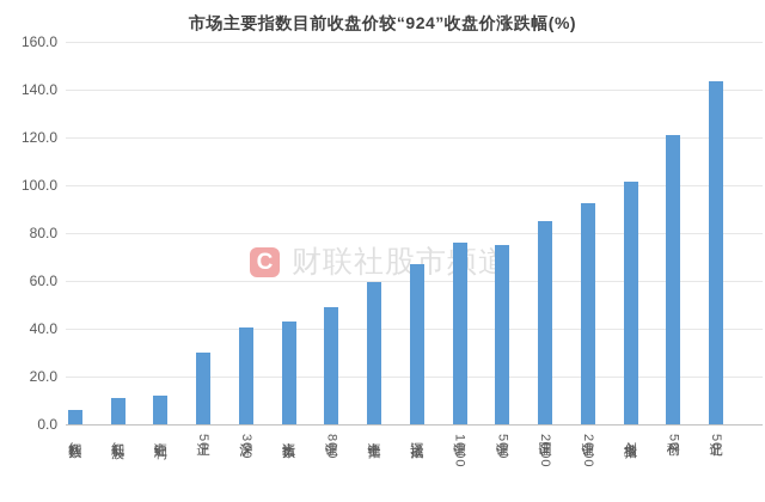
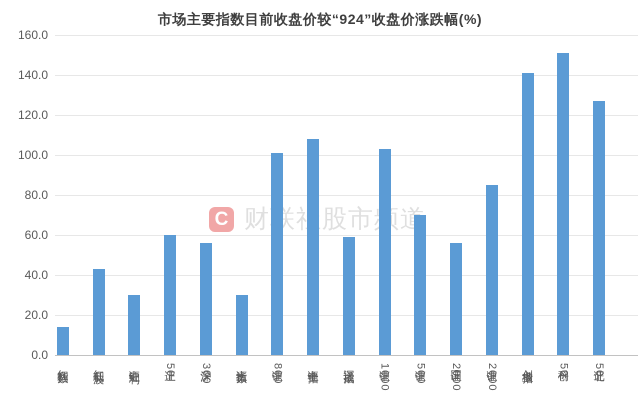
红利指数: 6 -> 14
红利低波: 11 -> 43
中证红利: 12 -> 30
上证50: 30 -> 60
沪深300: 40 -> 56
上证指数: 43 -> 30
中证800: 49 -> 101
中证全指: 59 -> 108
深证成指: 67 -> 59
中证1000: 76 -> 103
中证500: 75 -> 70
国证2000: 85 -> 56
中证2000: 92 -> 85
创业板指: 102 -> 141
科创50: 121 -> 151
北证50: 144 -> 127
